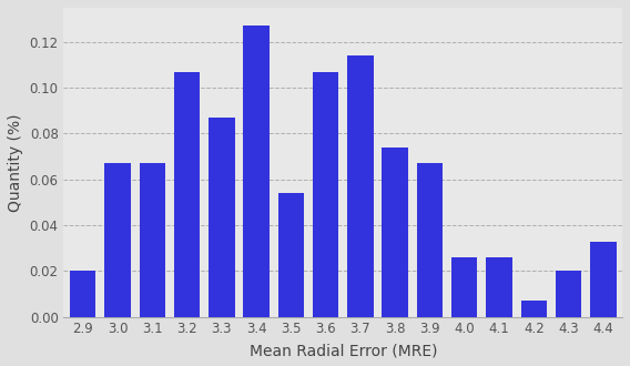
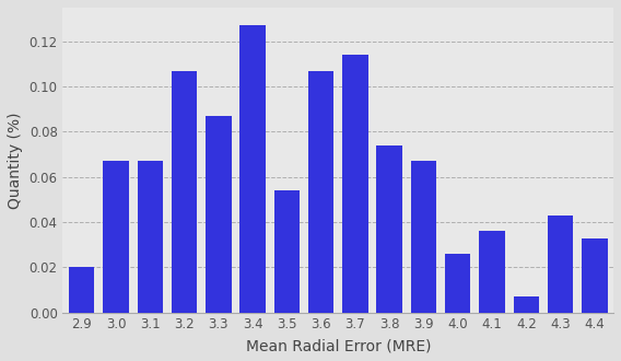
4.1: 0.026 -> 0.036
4.3: 0.020 -> 0.043
